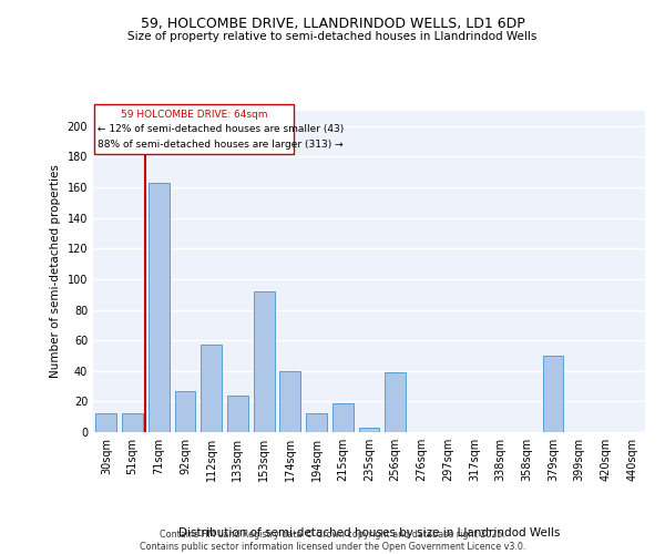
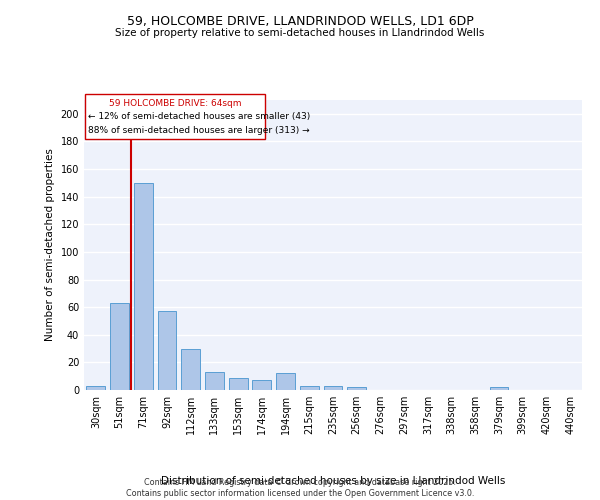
30sqm: 12 -> 3
51sqm: 12 -> 63
71sqm: 163 -> 150
92sqm: 27 -> 57
112sqm: 57 -> 30
133sqm: 24 -> 13
153sqm: 92 -> 9
174sqm: 40 -> 7
215sqm: 19 -> 3
256sqm: 39 -> 2
379sqm: 50 -> 2
